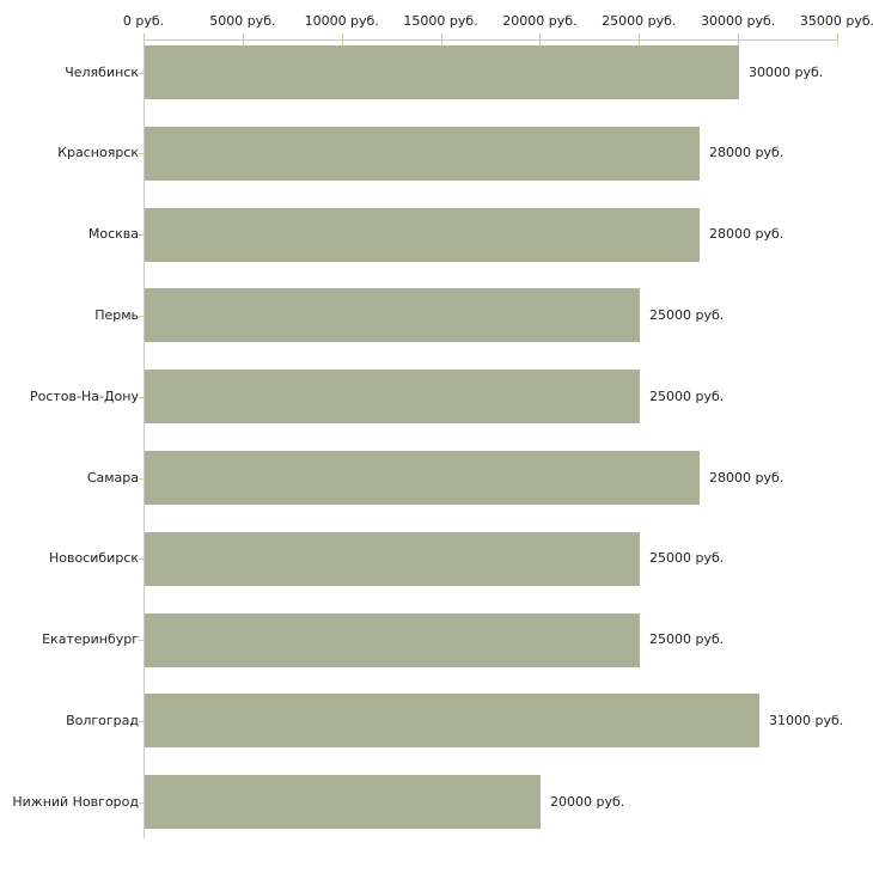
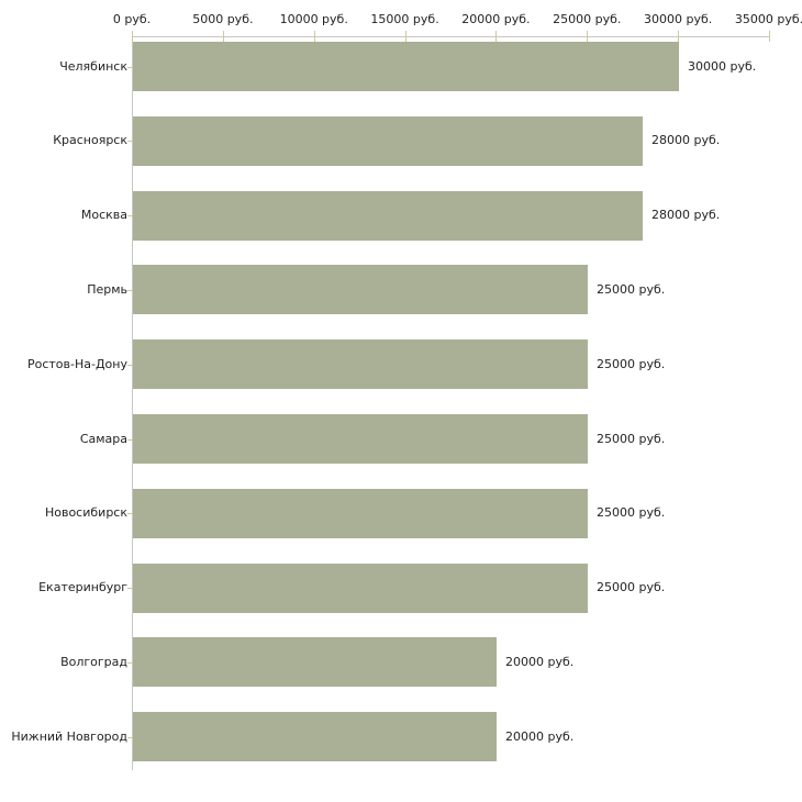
Самара: 28000 -> 25000
Волгоград: 31000 -> 20000
